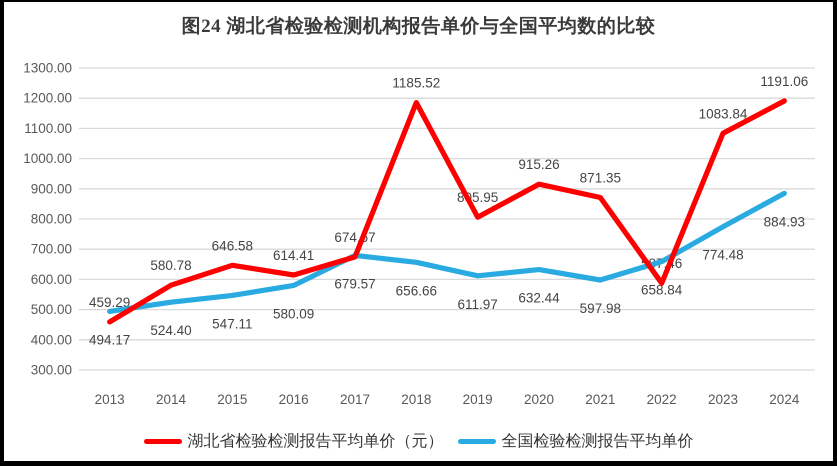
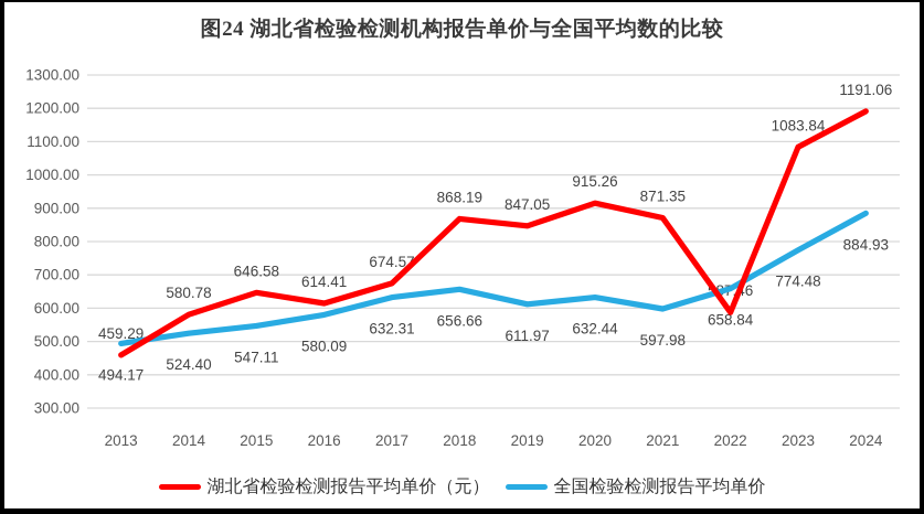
全国检验检测报告平均单价/2017: 679.57 -> 632.31
湖北省检验检测报告平均单价（元）/2018: 1185.52 -> 868.19
湖北省检验检测报告平均单价（元）/2019: 805.95 -> 847.05
